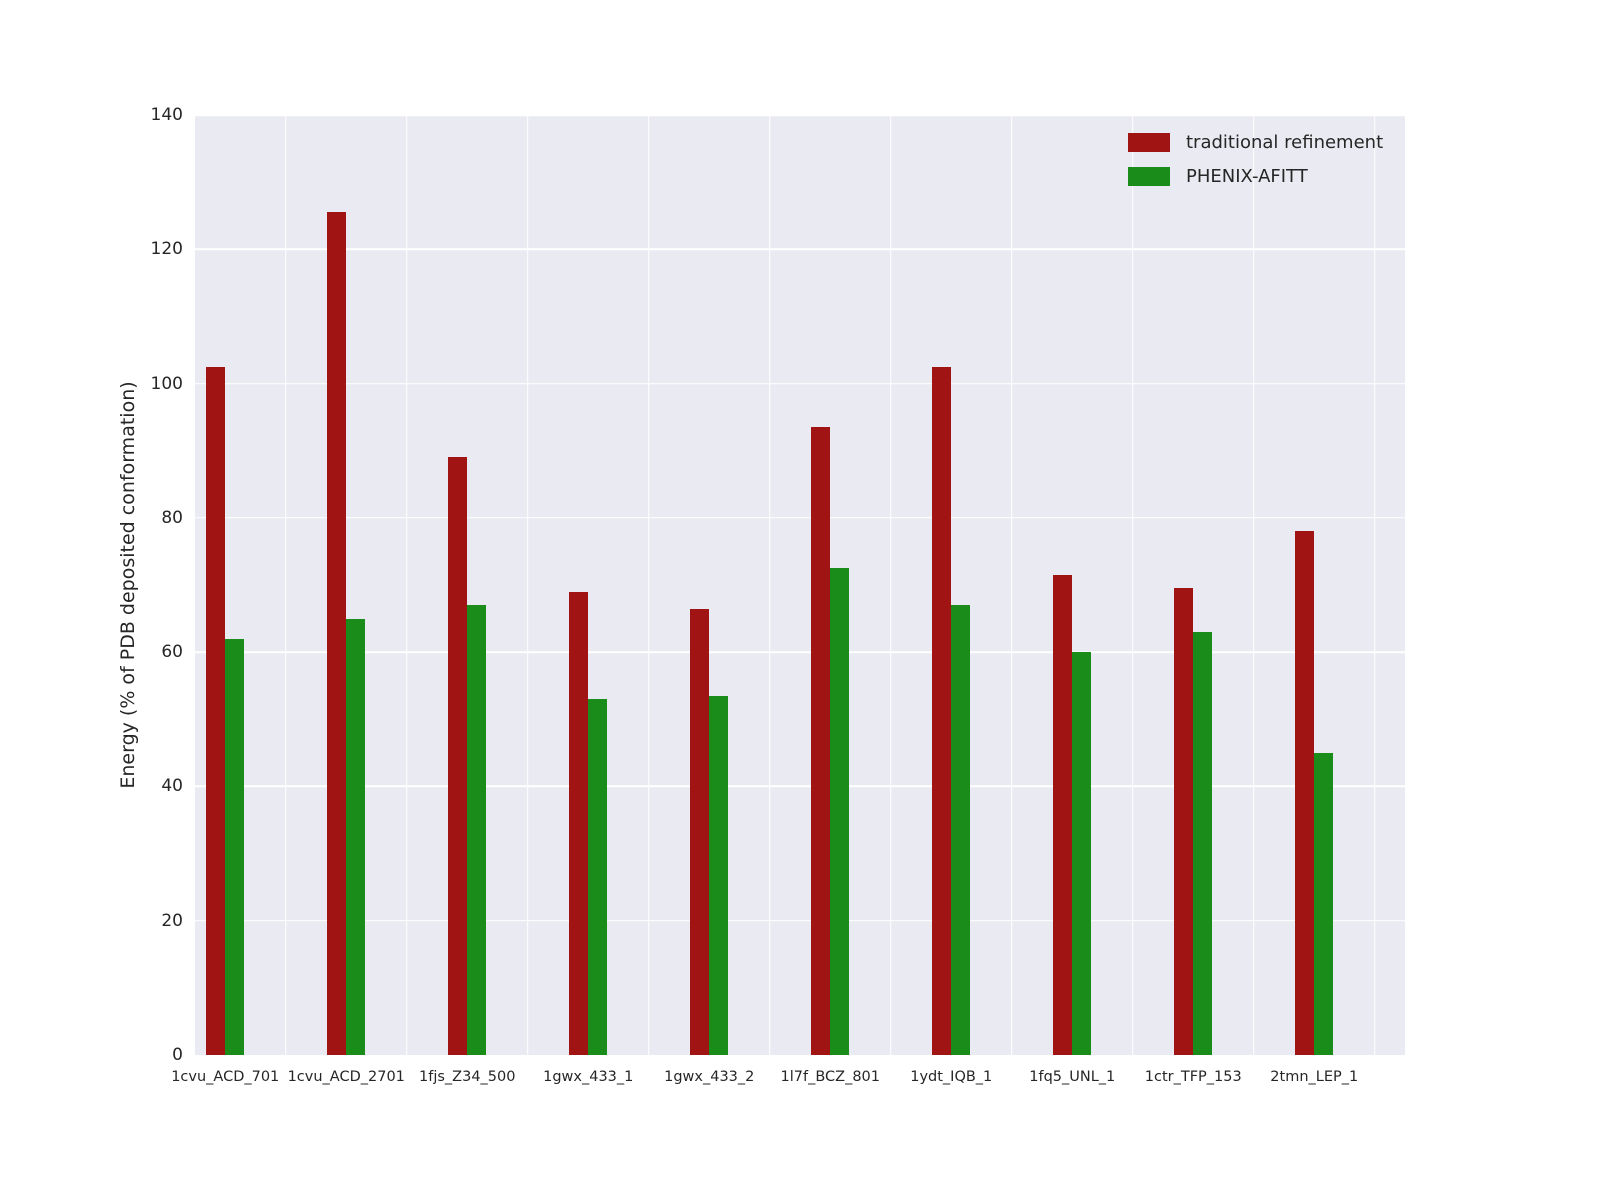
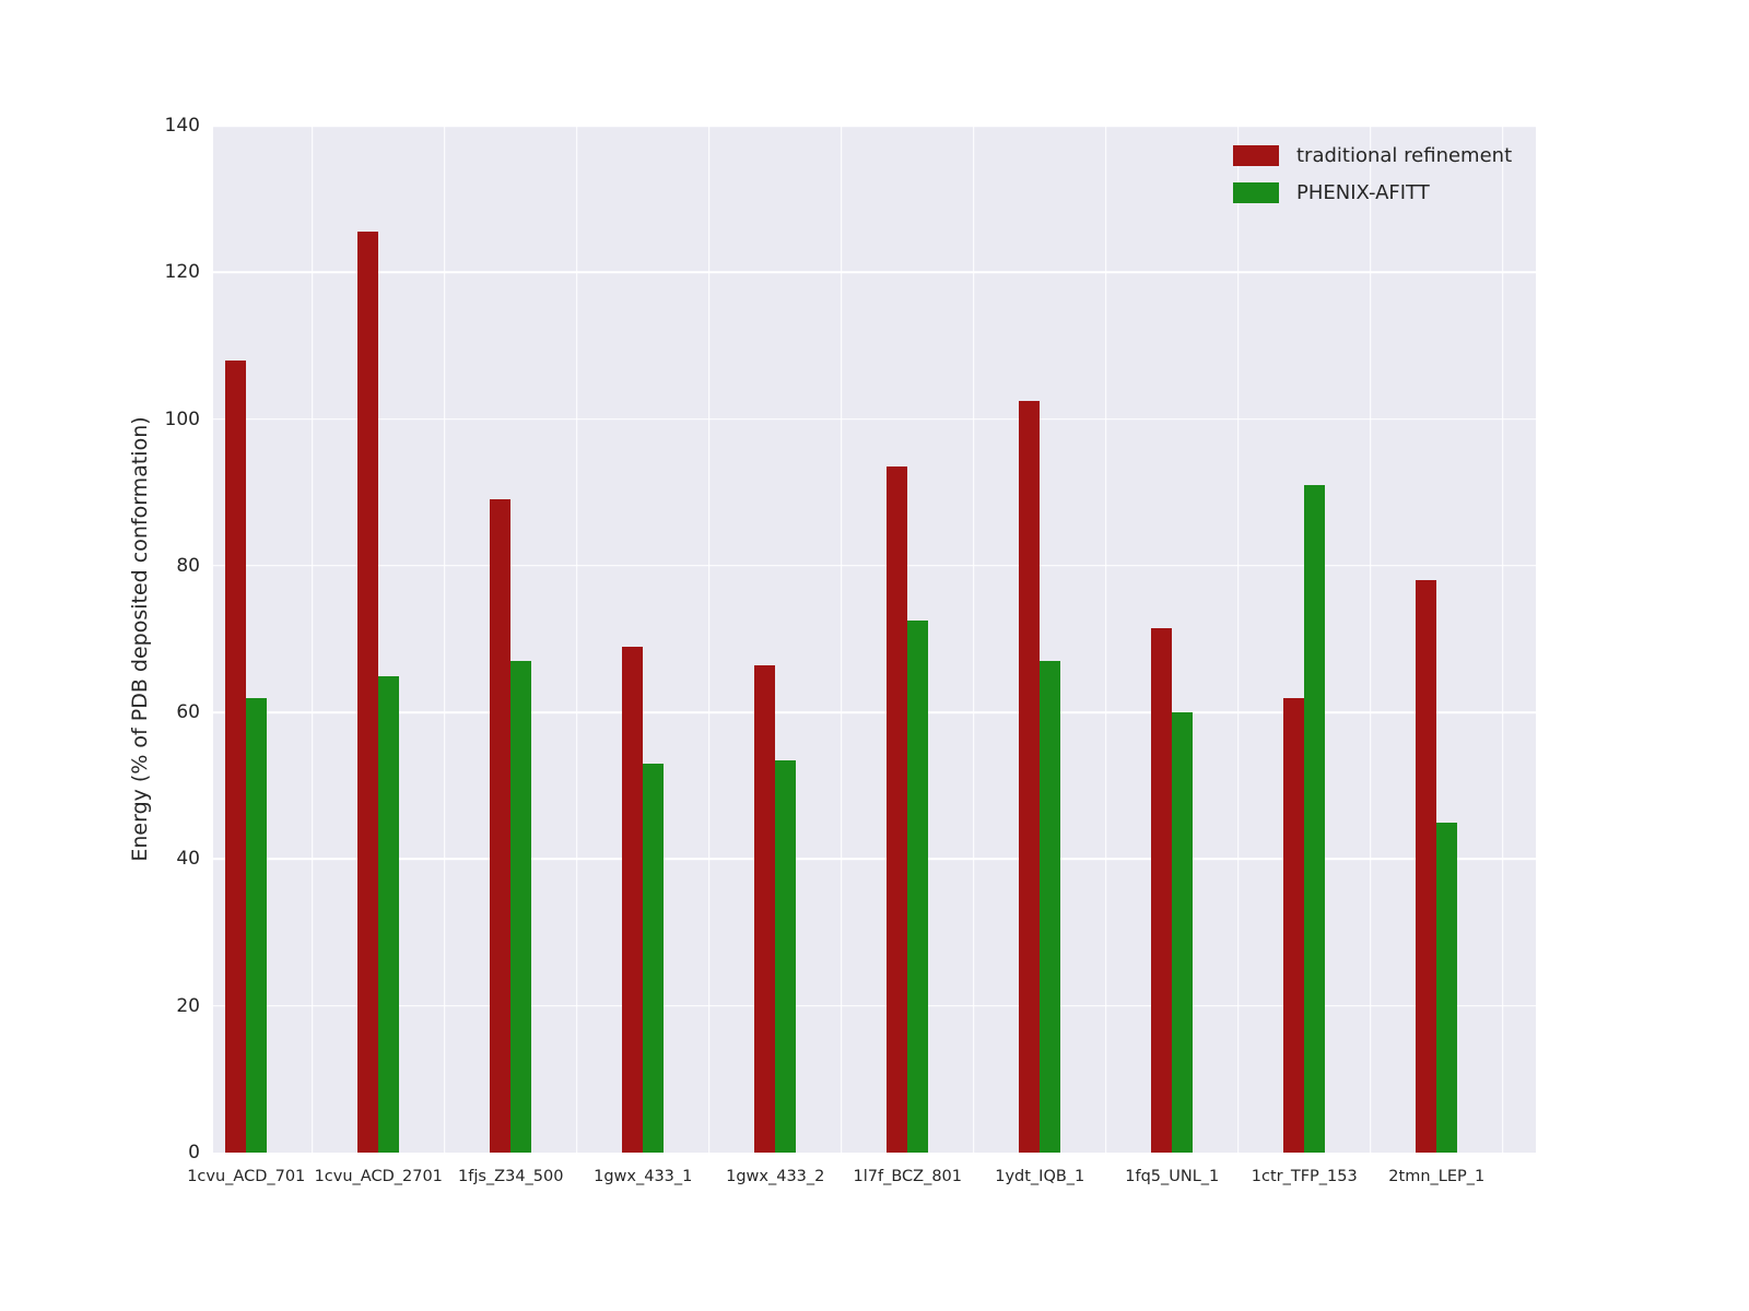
traditional refinement/1cvu_ACD_701: 102 -> 108
traditional refinement/1ctr_TFP_153: 70 -> 62
PHENIX-AFITT/1ctr_TFP_153: 63 -> 91
